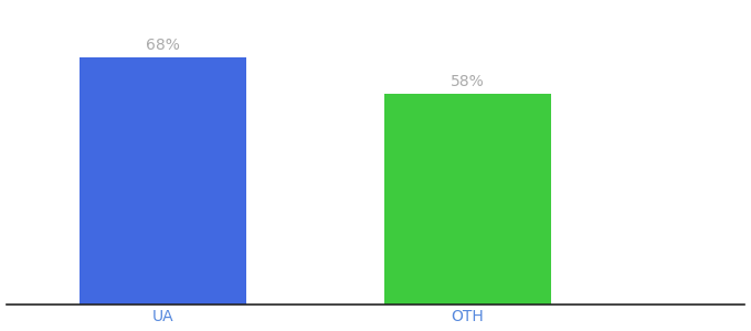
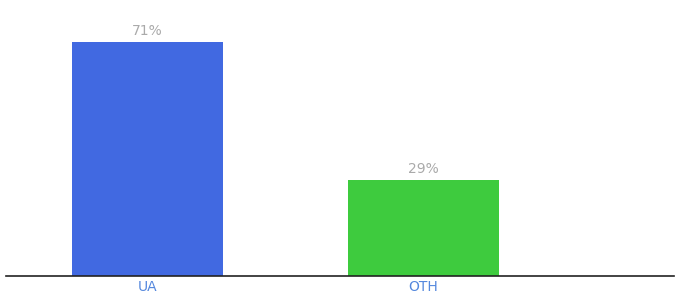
UA: 68% -> 71%
OTH: 58% -> 29%
